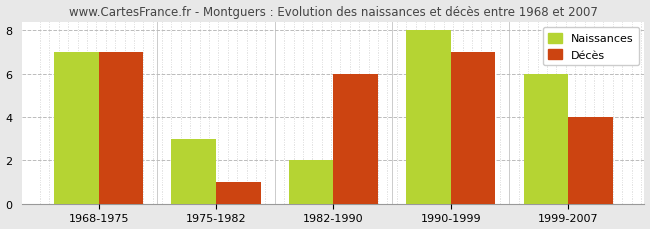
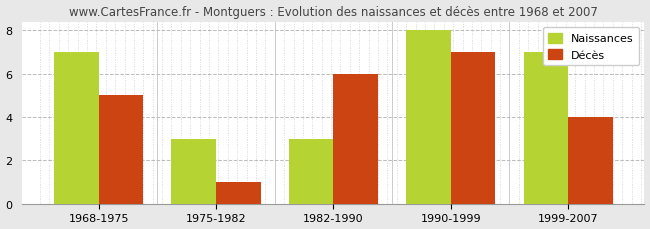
Décès/1968-1975: 7 -> 5
Naissances/1982-1990: 2 -> 3
Naissances/1999-2007: 6 -> 7
